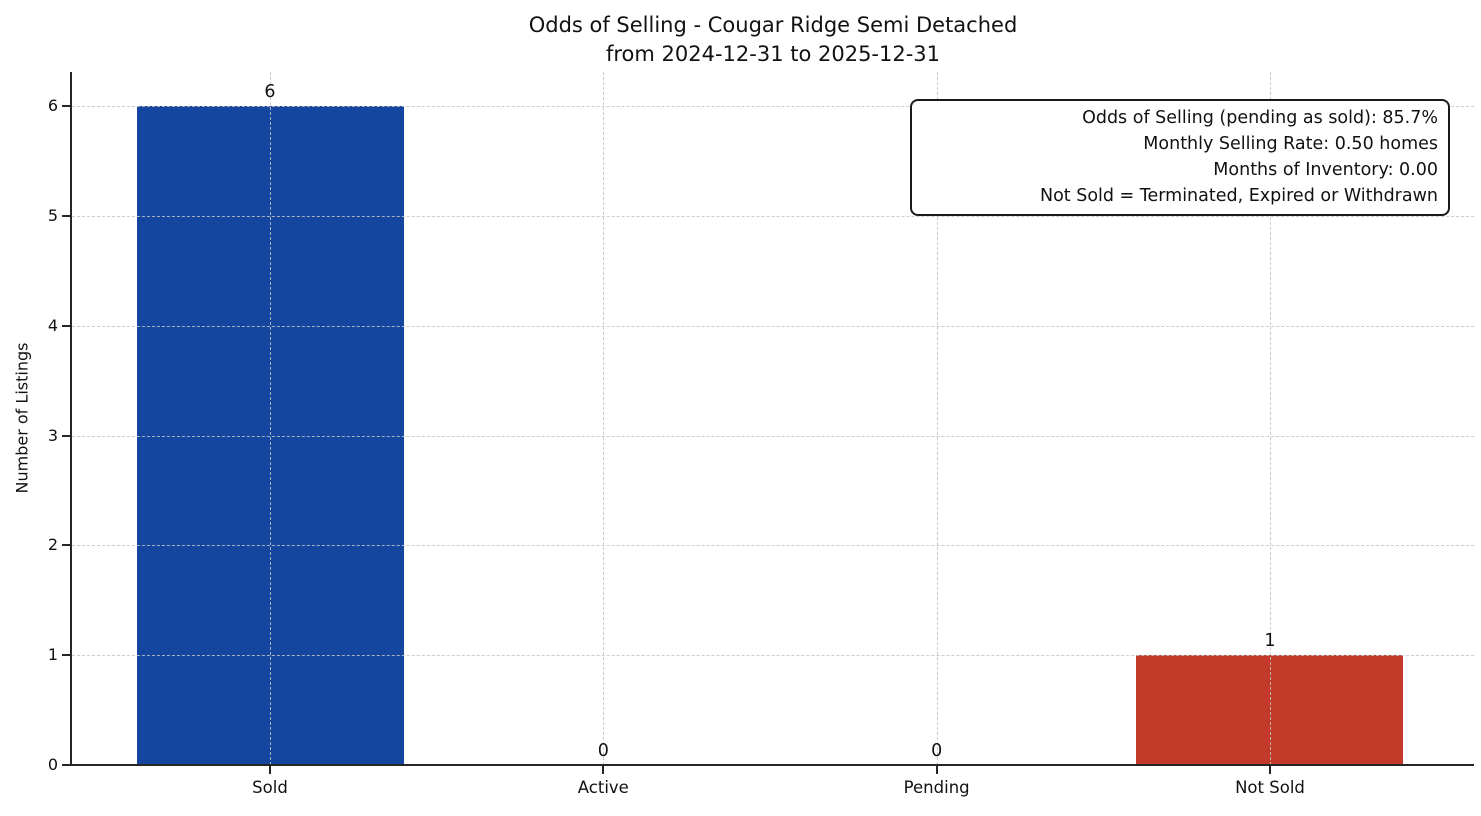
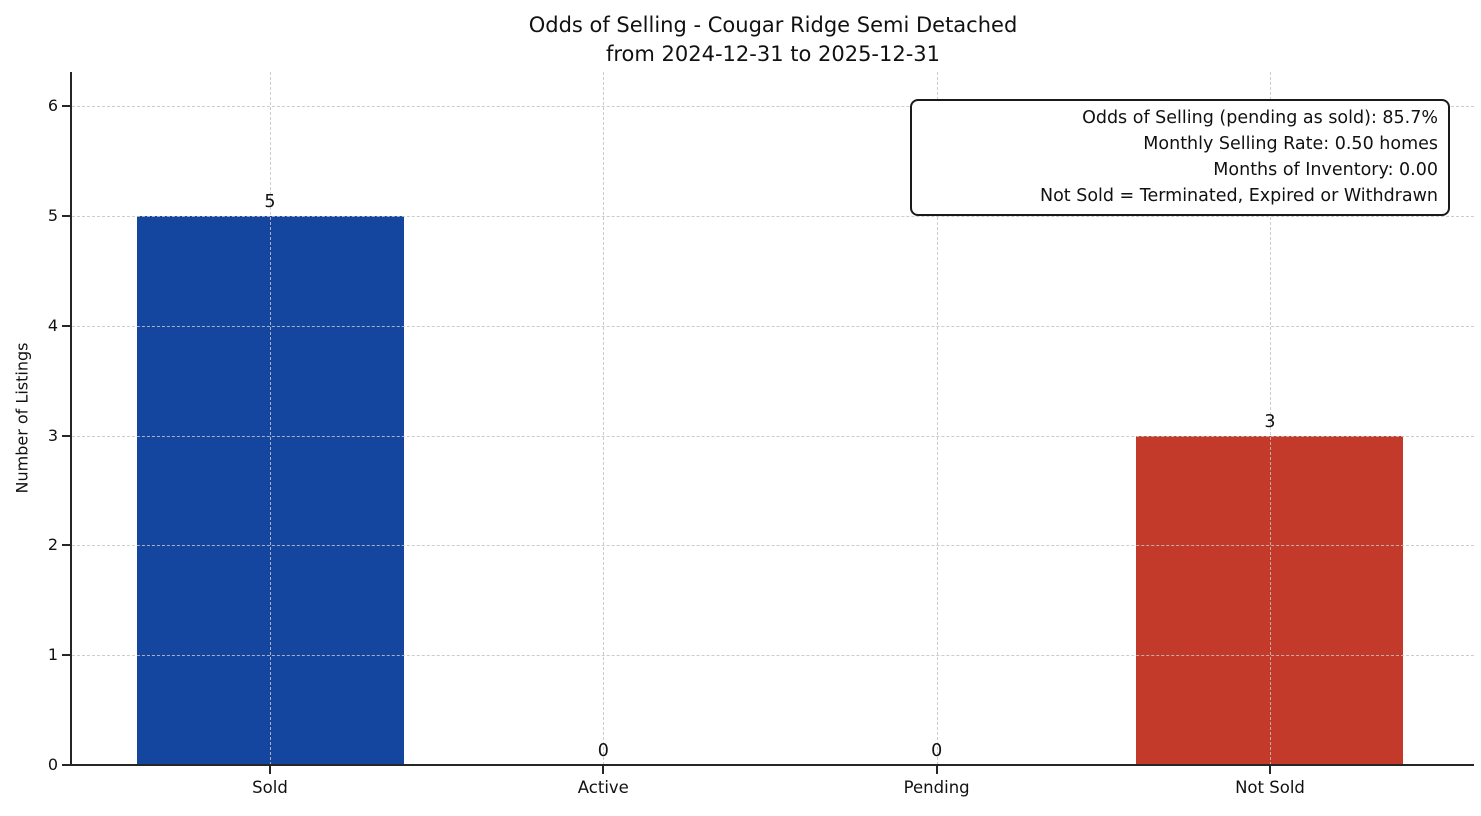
Sold: 6 -> 5
Not Sold: 1 -> 3
